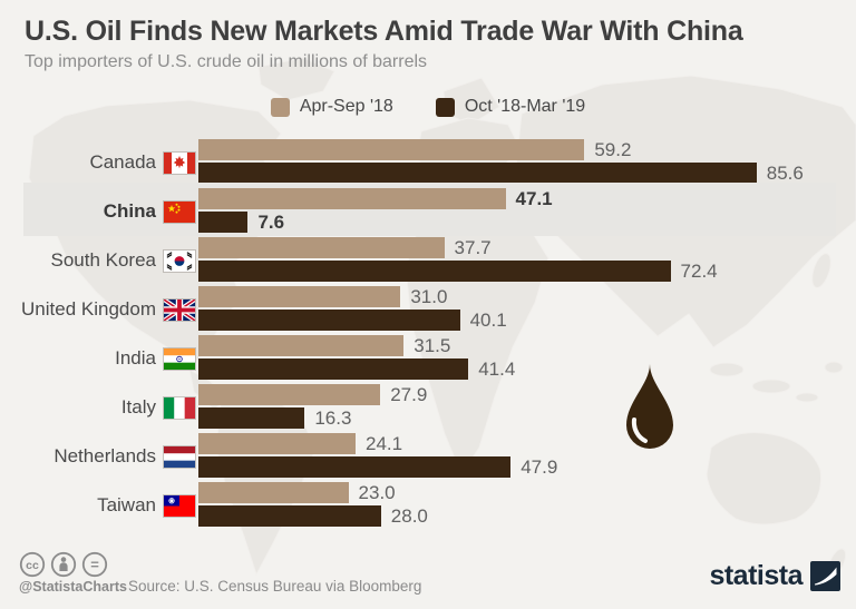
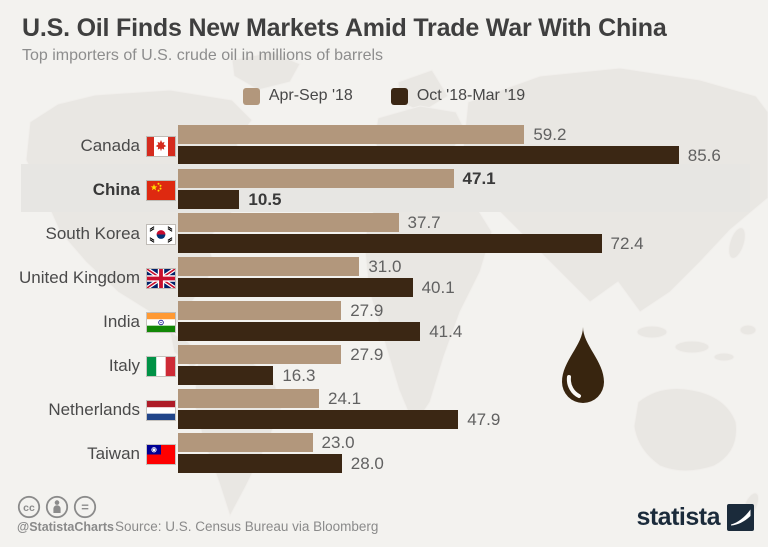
Oct '18-Mar '19/China: 7.6 -> 10.5
Apr-Sep '18/India: 31.5 -> 27.9
